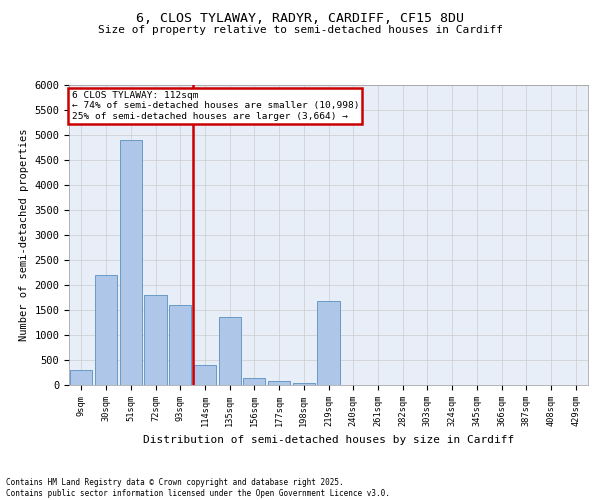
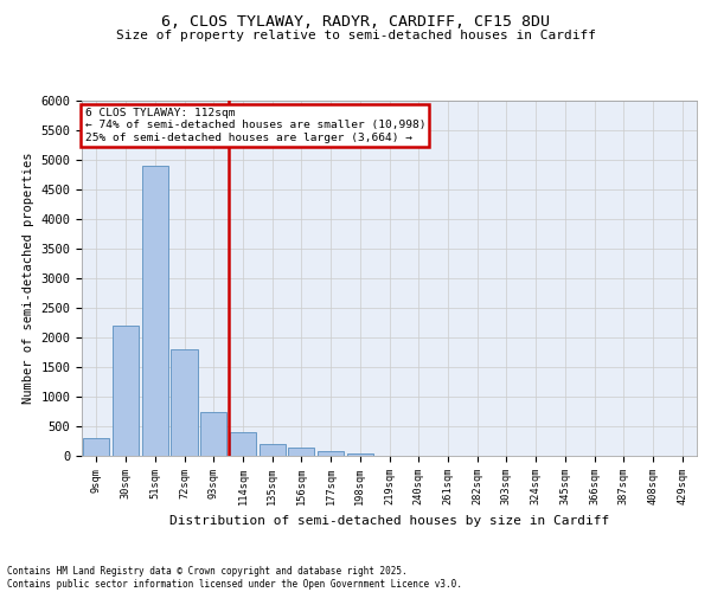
93sqm: 1600 -> 750
135sqm: 1360 -> 200
219sqm: 1680 -> 10
